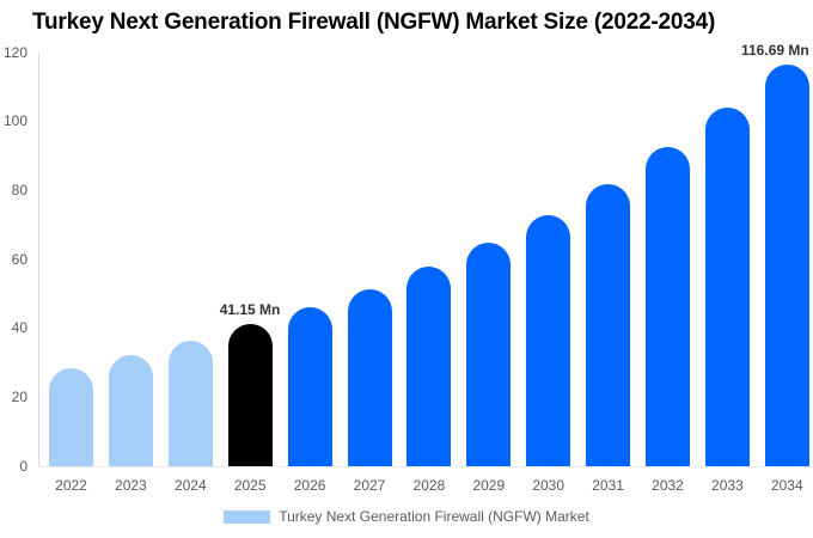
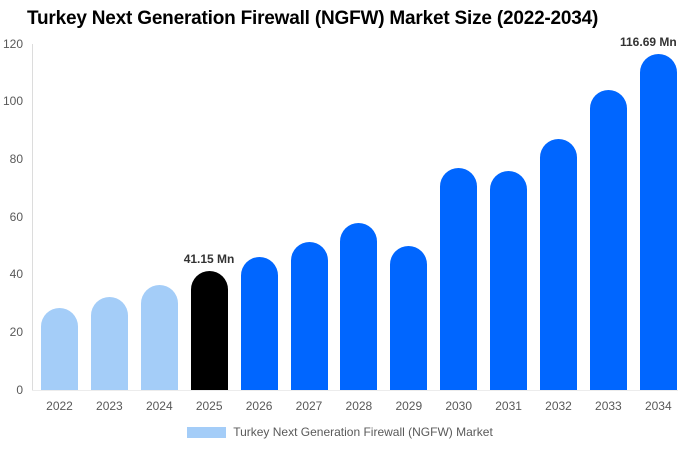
2029: 65 -> 50
2030: 73 -> 77
2031: 82 -> 76
2032: 92 -> 87
